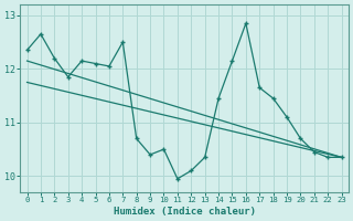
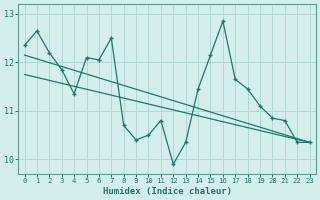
4: 12.15 -> 11.35
11: 9.95 -> 10.80
12: 10.10 -> 9.90
20: 10.70 -> 10.85
21: 10.45 -> 10.80
